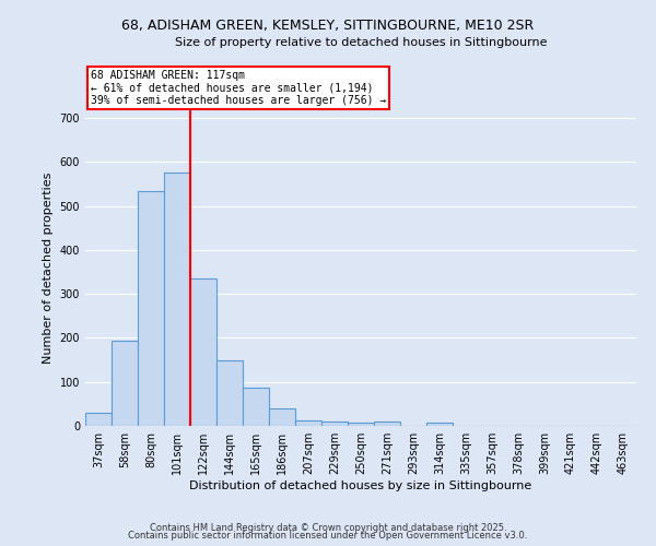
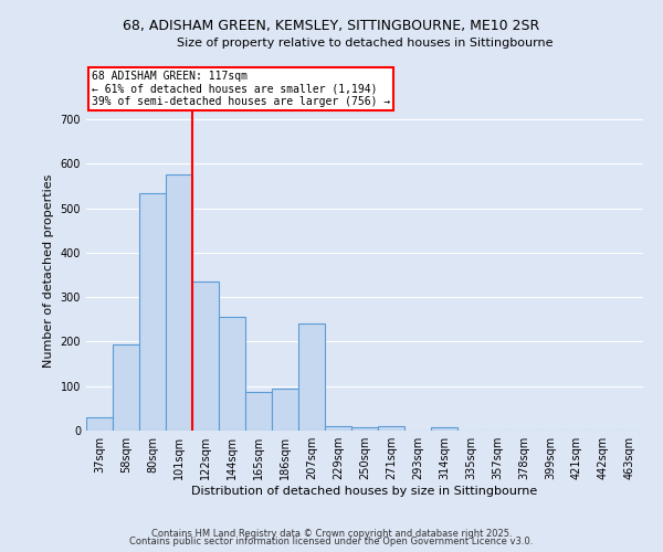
144sqm: 148 -> 255
186sqm: 40 -> 95
207sqm: 13 -> 240
